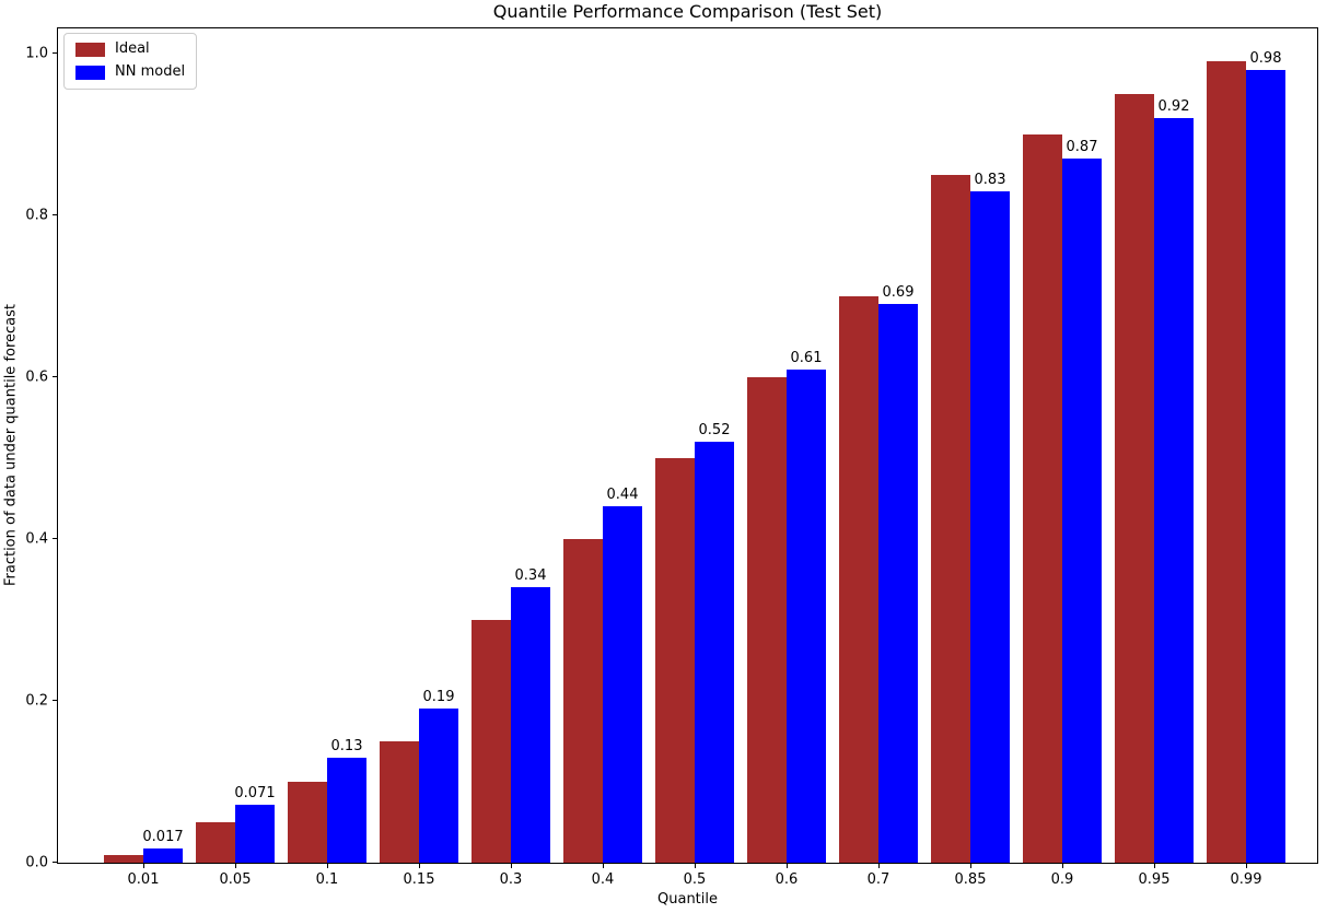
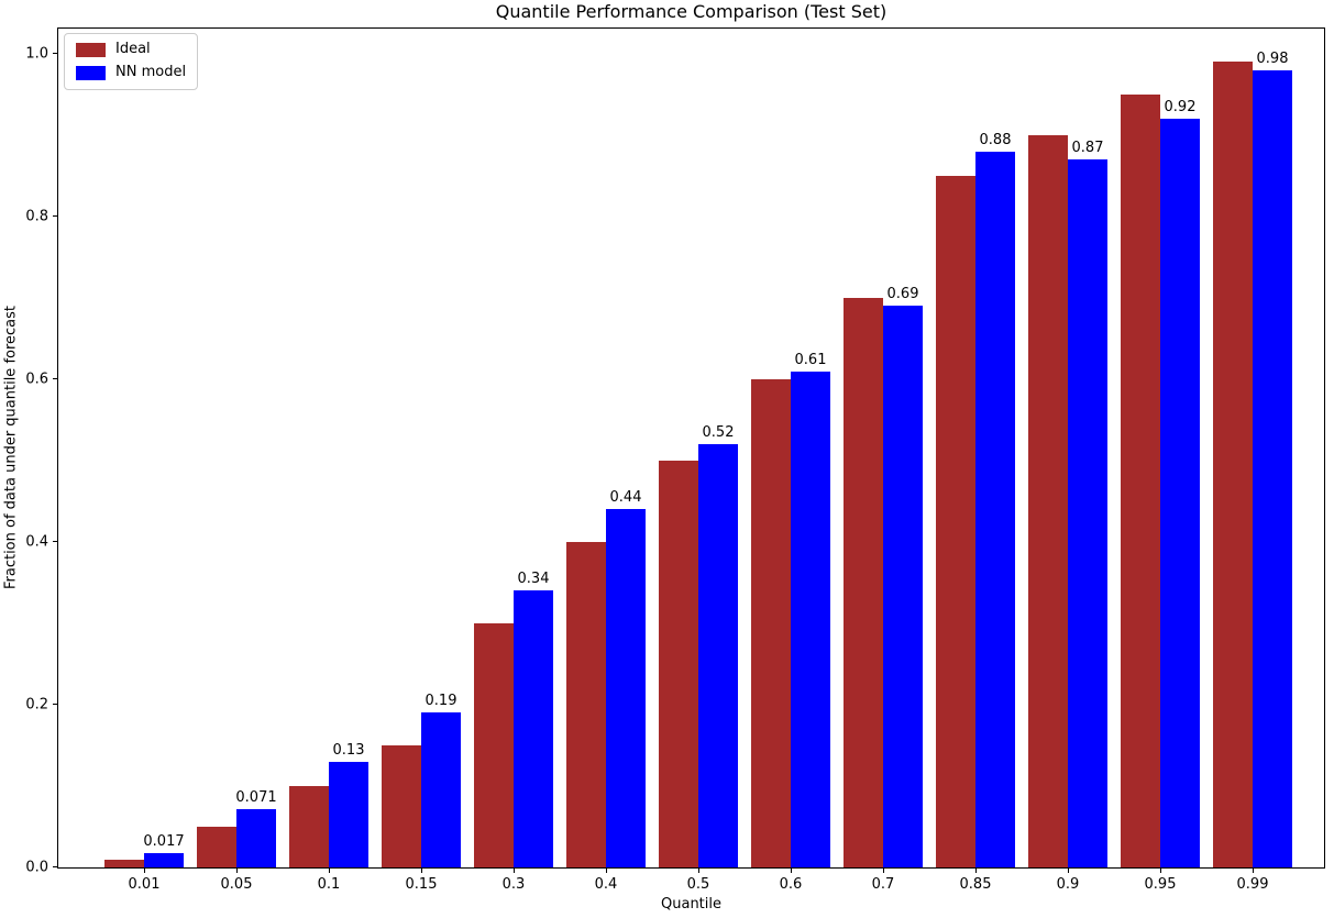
NN model/0.85: 0.83 -> 0.88
